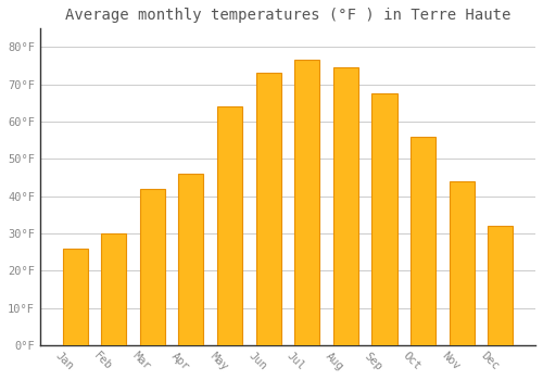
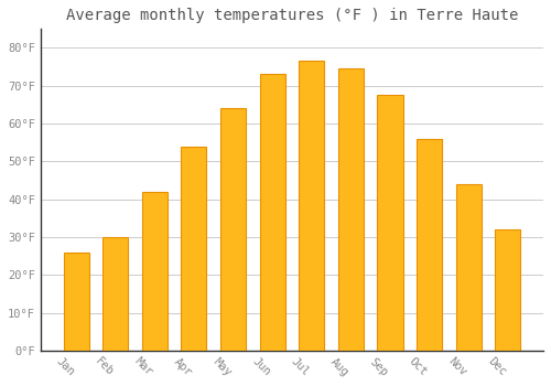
Apr: 46.0°F -> 54.0°F
